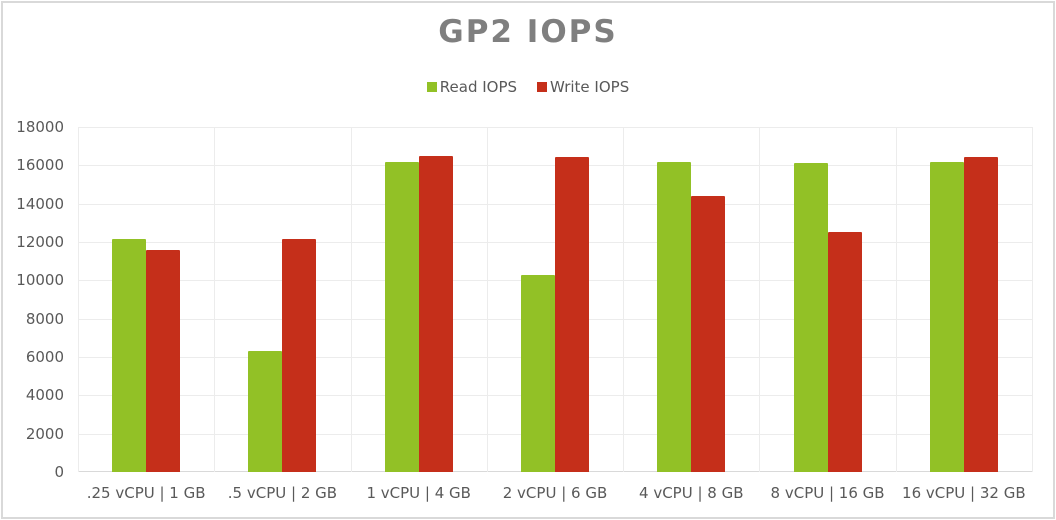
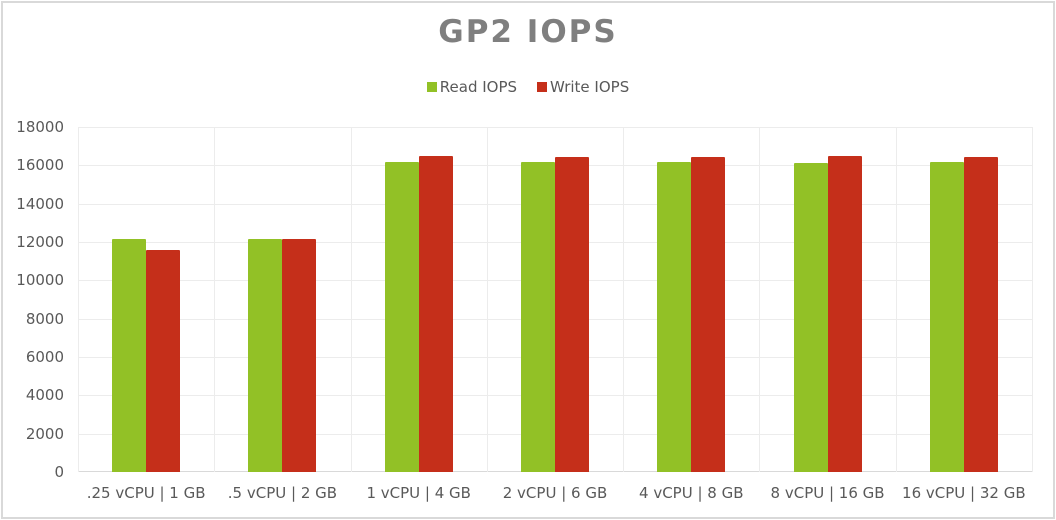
Read IOPS/.5 vCPU | 2 GB: 6300 -> 12200
Read IOPS/2 vCPU | 6 GB: 10300 -> 16200
Write IOPS/4 vCPU | 8 GB: 14400 -> 16400
Write IOPS/8 vCPU | 16 GB: 12500 -> 16500
